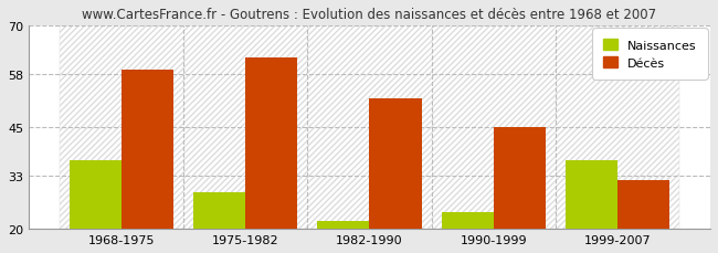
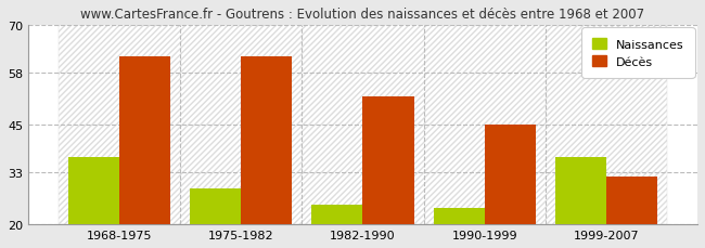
Décès/1968-1975: 59 -> 62
Naissances/1982-1990: 22 -> 25
